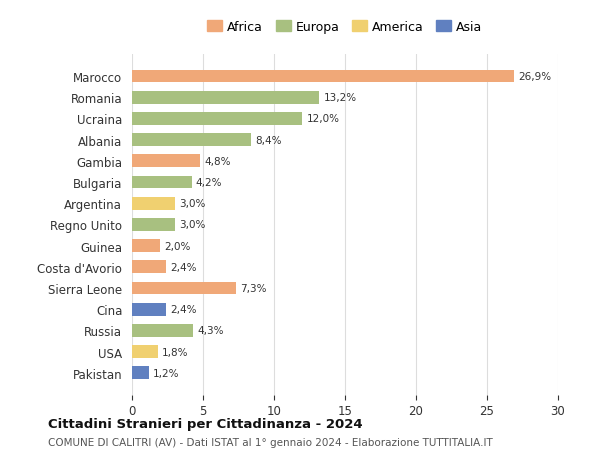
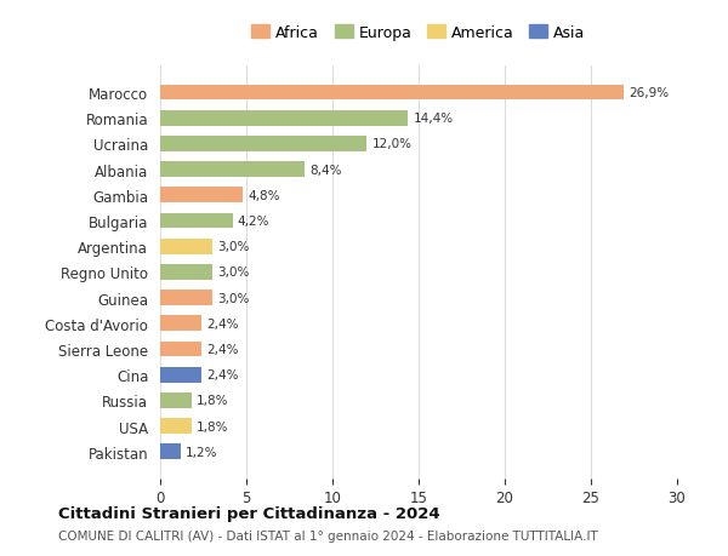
Romania: 13,2% -> 14,4%
Guinea: 2,0% -> 3,0%
Sierra Leone: 7,3% -> 2,4%
Russia: 4,3% -> 1,8%
